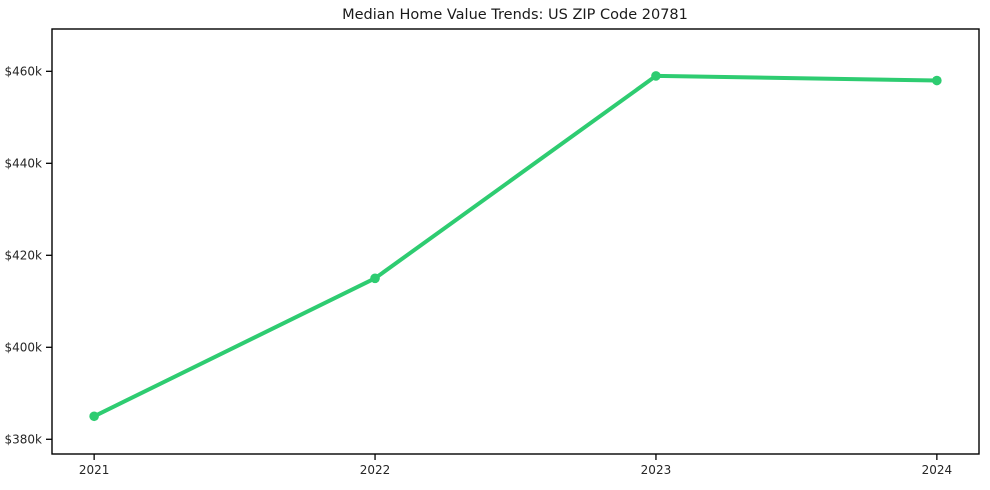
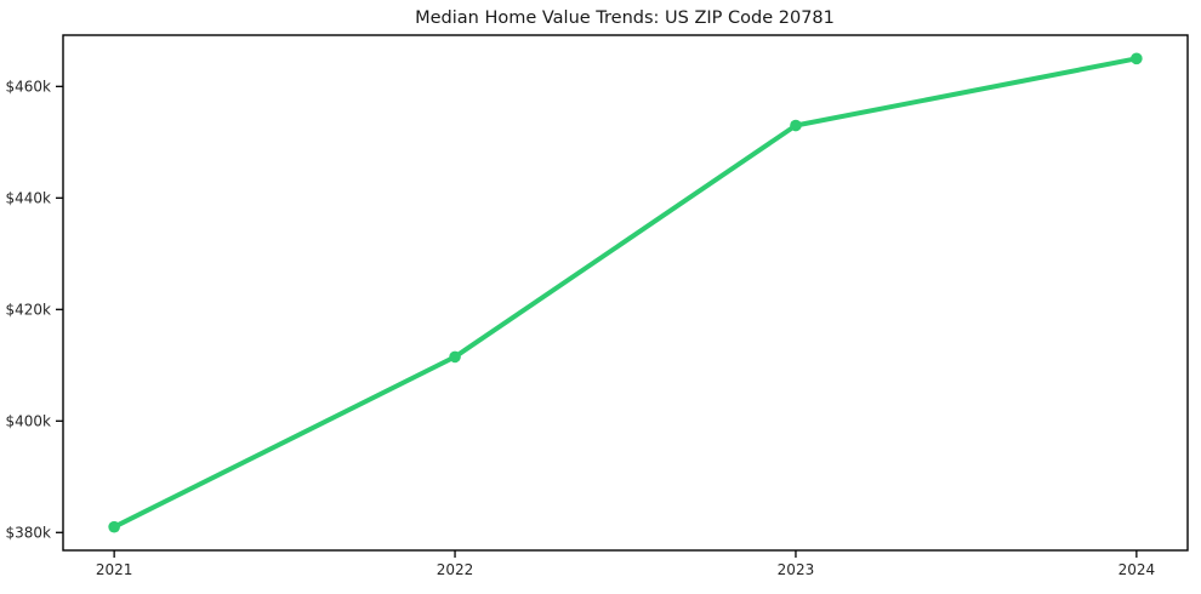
2021: $385k -> $381k
2022: $415k -> $412k
2023: $459k -> $453k
2024: $458k -> $465k
